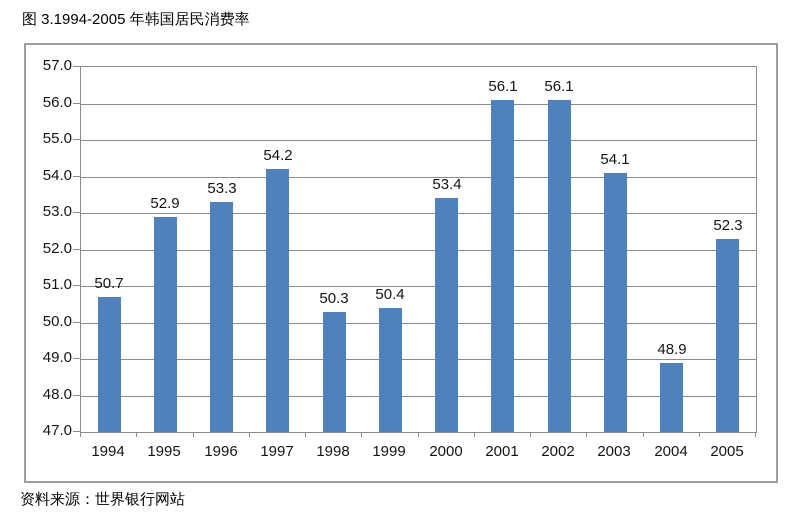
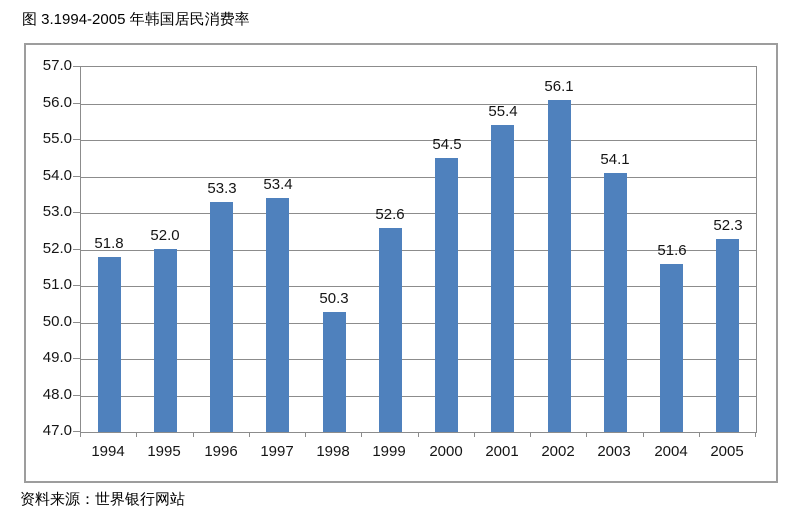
1994: 50.7 -> 51.8
1995: 52.9 -> 52.0
1997: 54.2 -> 53.4
1999: 50.4 -> 52.6
2000: 53.4 -> 54.5
2001: 56.1 -> 55.4
2004: 48.9 -> 51.6
